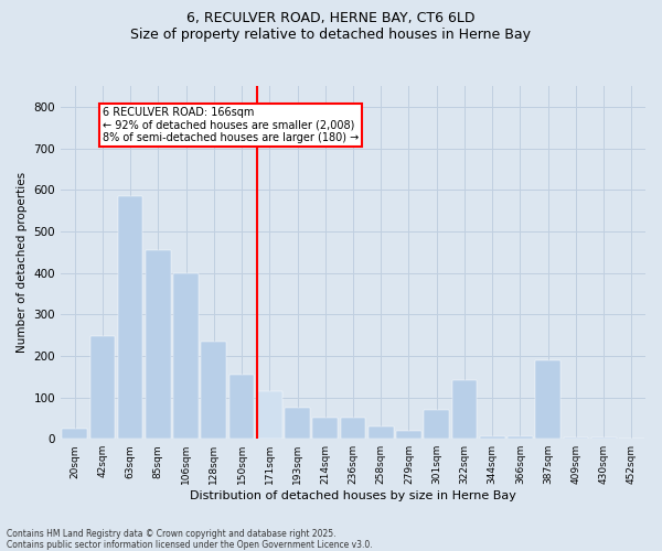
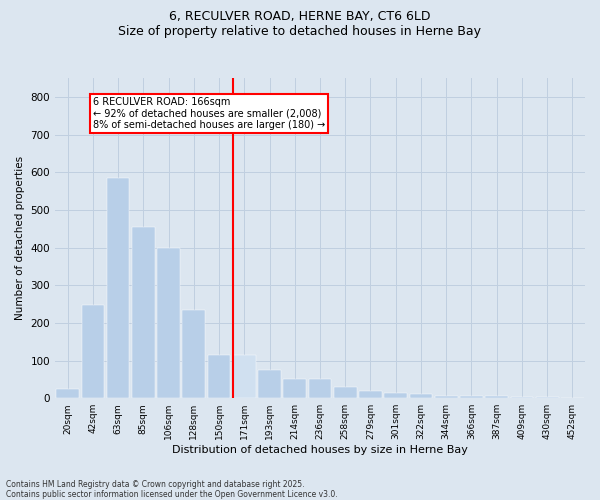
150sqm: 155 -> 115
301sqm: 70 -> 15
322sqm: 140 -> 10
387sqm: 190 -> 5
